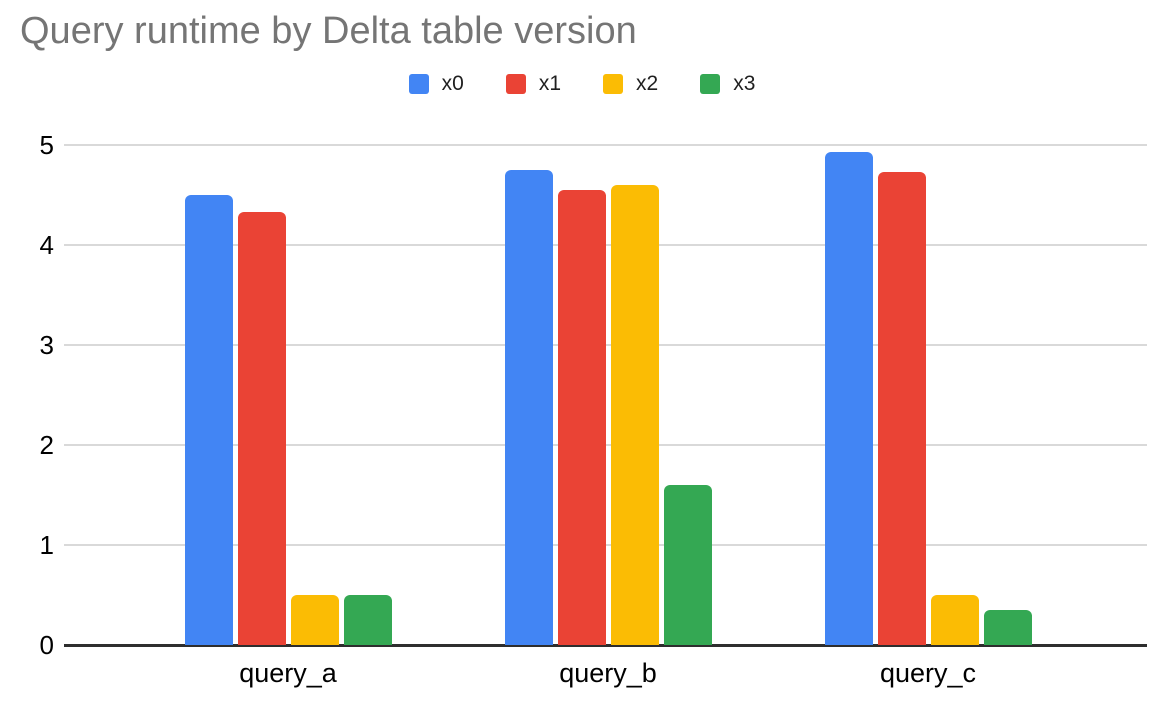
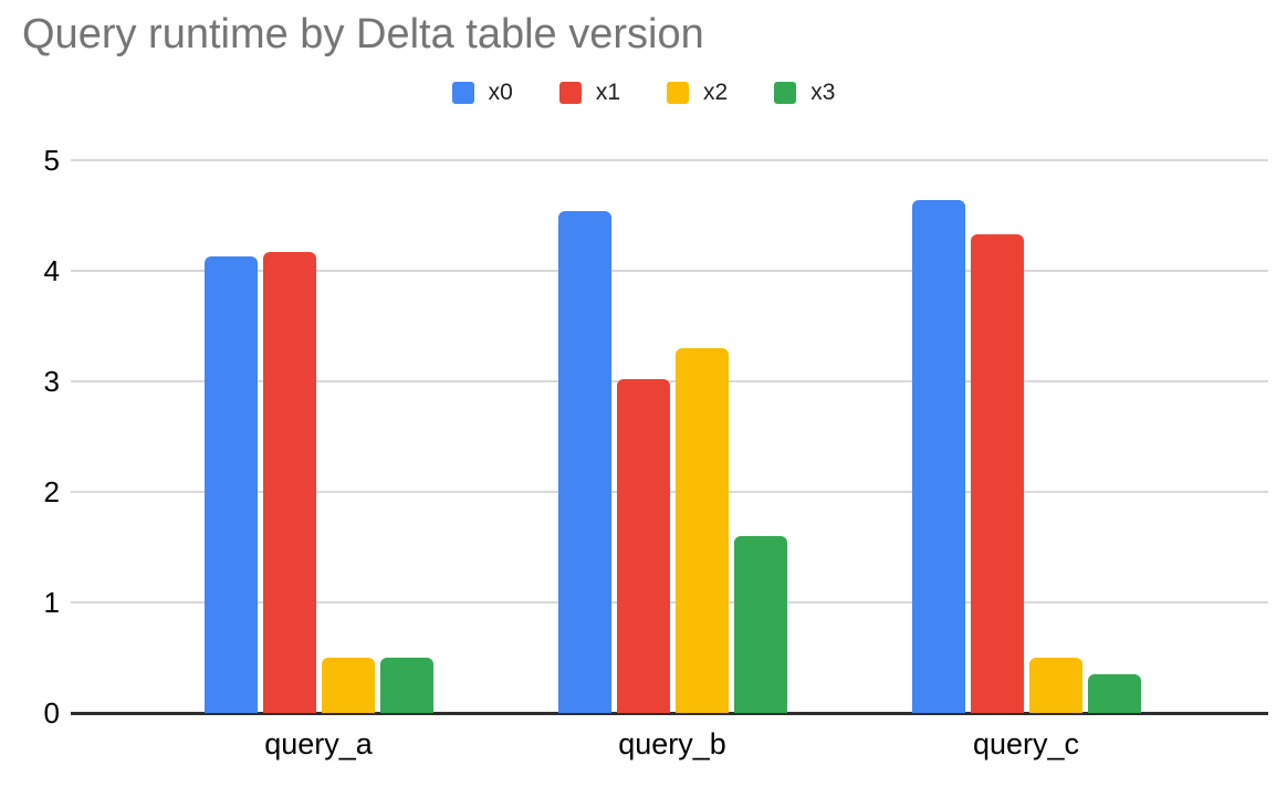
x0/query_a: 4.50 -> 4.13
x1/query_a: 4.33 -> 4.17
x0/query_b: 4.75 -> 4.54
x1/query_b: 4.55 -> 3.02
x2/query_b: 4.6 -> 3.3
x0/query_c: 4.93 -> 4.64
x1/query_c: 4.73 -> 4.33
